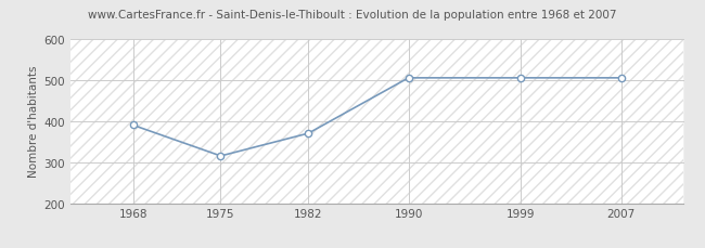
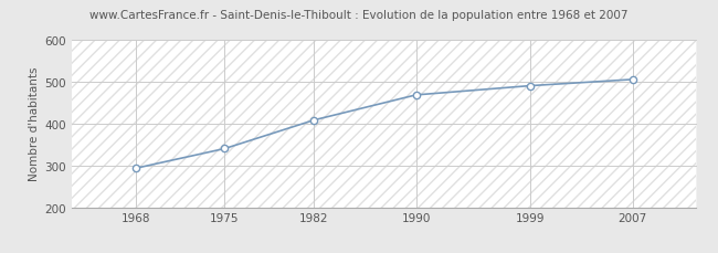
1968: 390 -> 293
1975: 315 -> 340
1982: 370 -> 408
1990: 505 -> 468
1999: 505 -> 490
